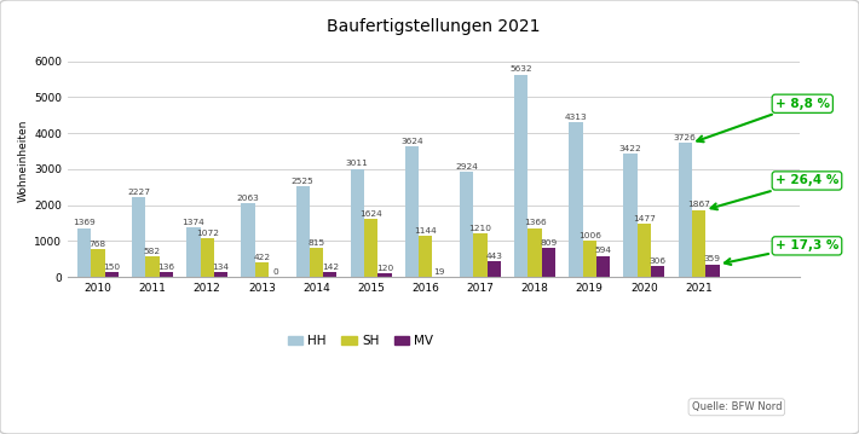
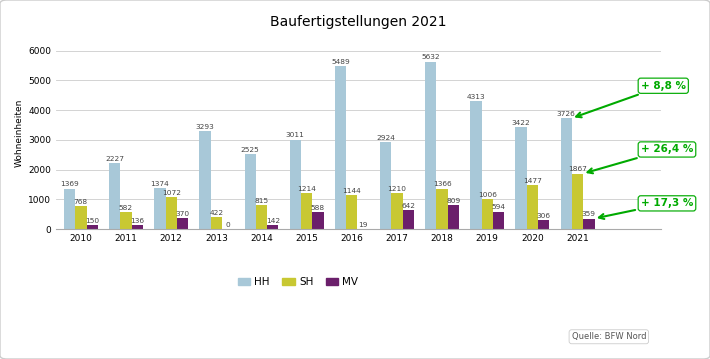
MV/2012: 134 -> 370
HH/2013: 2063 -> 3293
SH/2015: 1624 -> 1214
MV/2015: 120 -> 588
HH/2016: 3624 -> 5489
MV/2017: 443 -> 642
